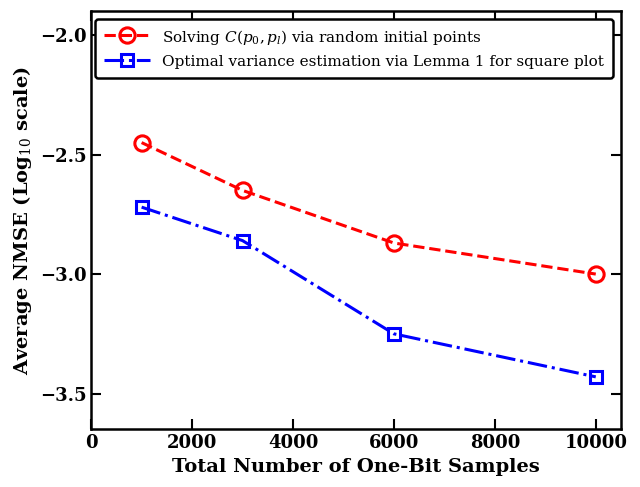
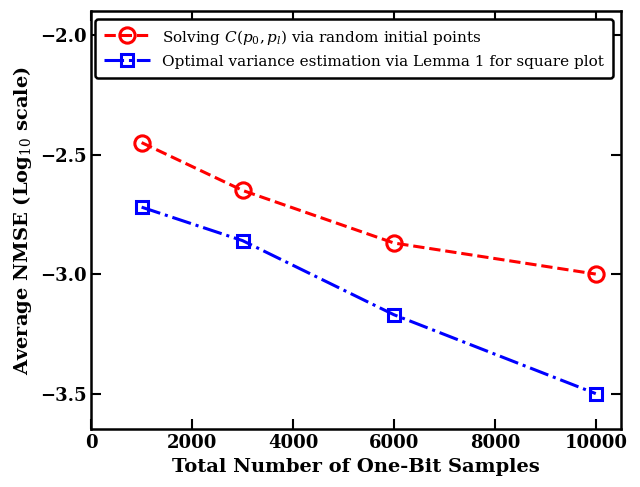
Optimal variance estimation via Lemma 1 for square plot/6000: -3.25 -> -3.17
Optimal variance estimation via Lemma 1 for square plot/10000: -3.43 -> -3.50
